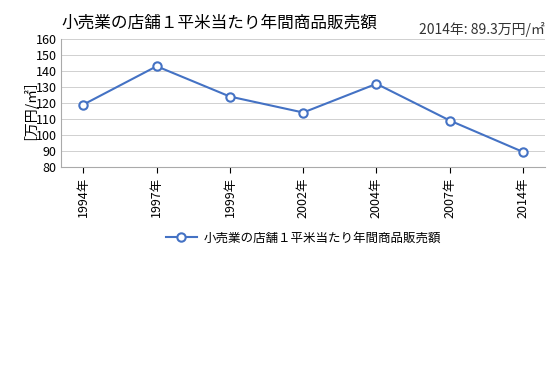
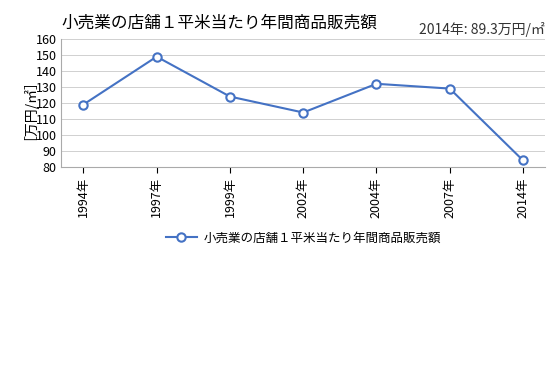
1997年: 143 -> 149
2007年: 109 -> 129
2014年: 89 -> 84
